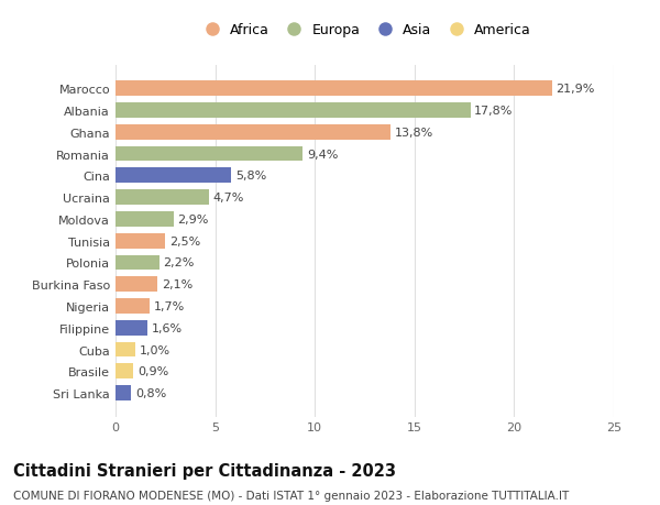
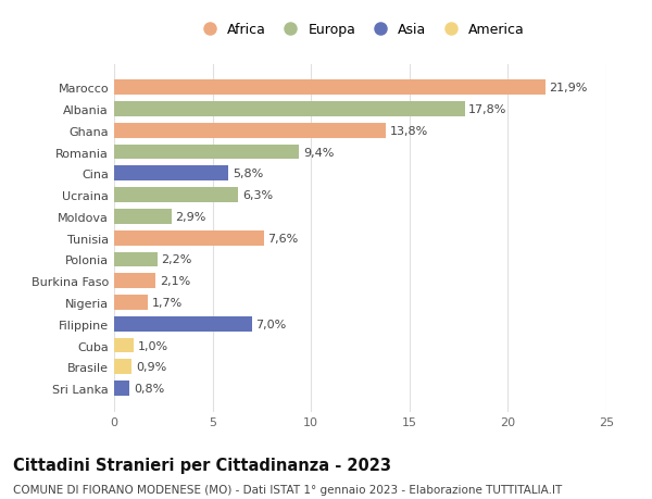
Ucraina: 4,7% -> 6,3%
Tunisia: 2,5% -> 7,6%
Filippine: 1,6% -> 7,0%
